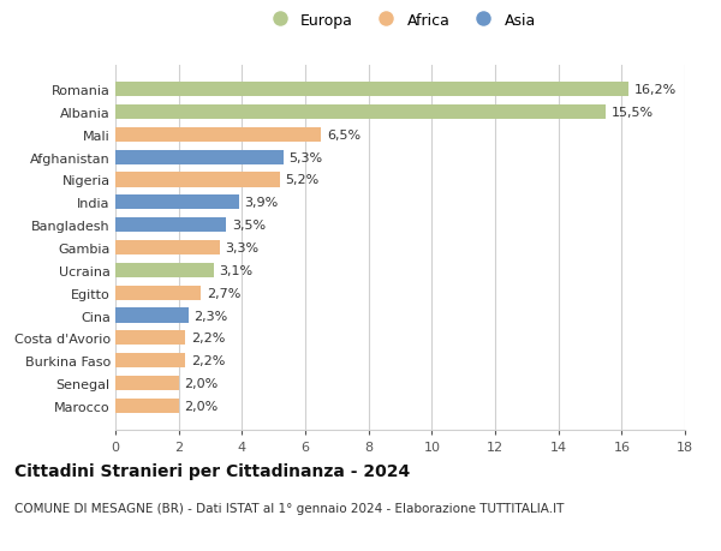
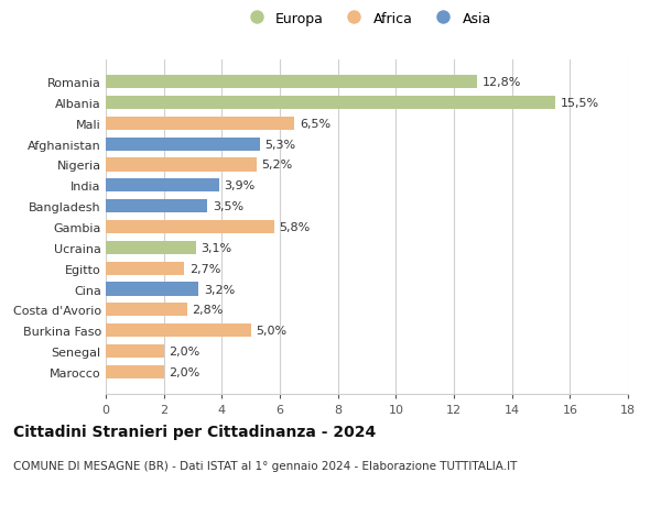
Romania: 16,2% -> 12,8%
Gambia: 3,3% -> 5,8%
Cina: 2,3% -> 3,2%
Costa d'Avorio: 2,2% -> 2,8%
Burkina Faso: 2,2% -> 5,0%
